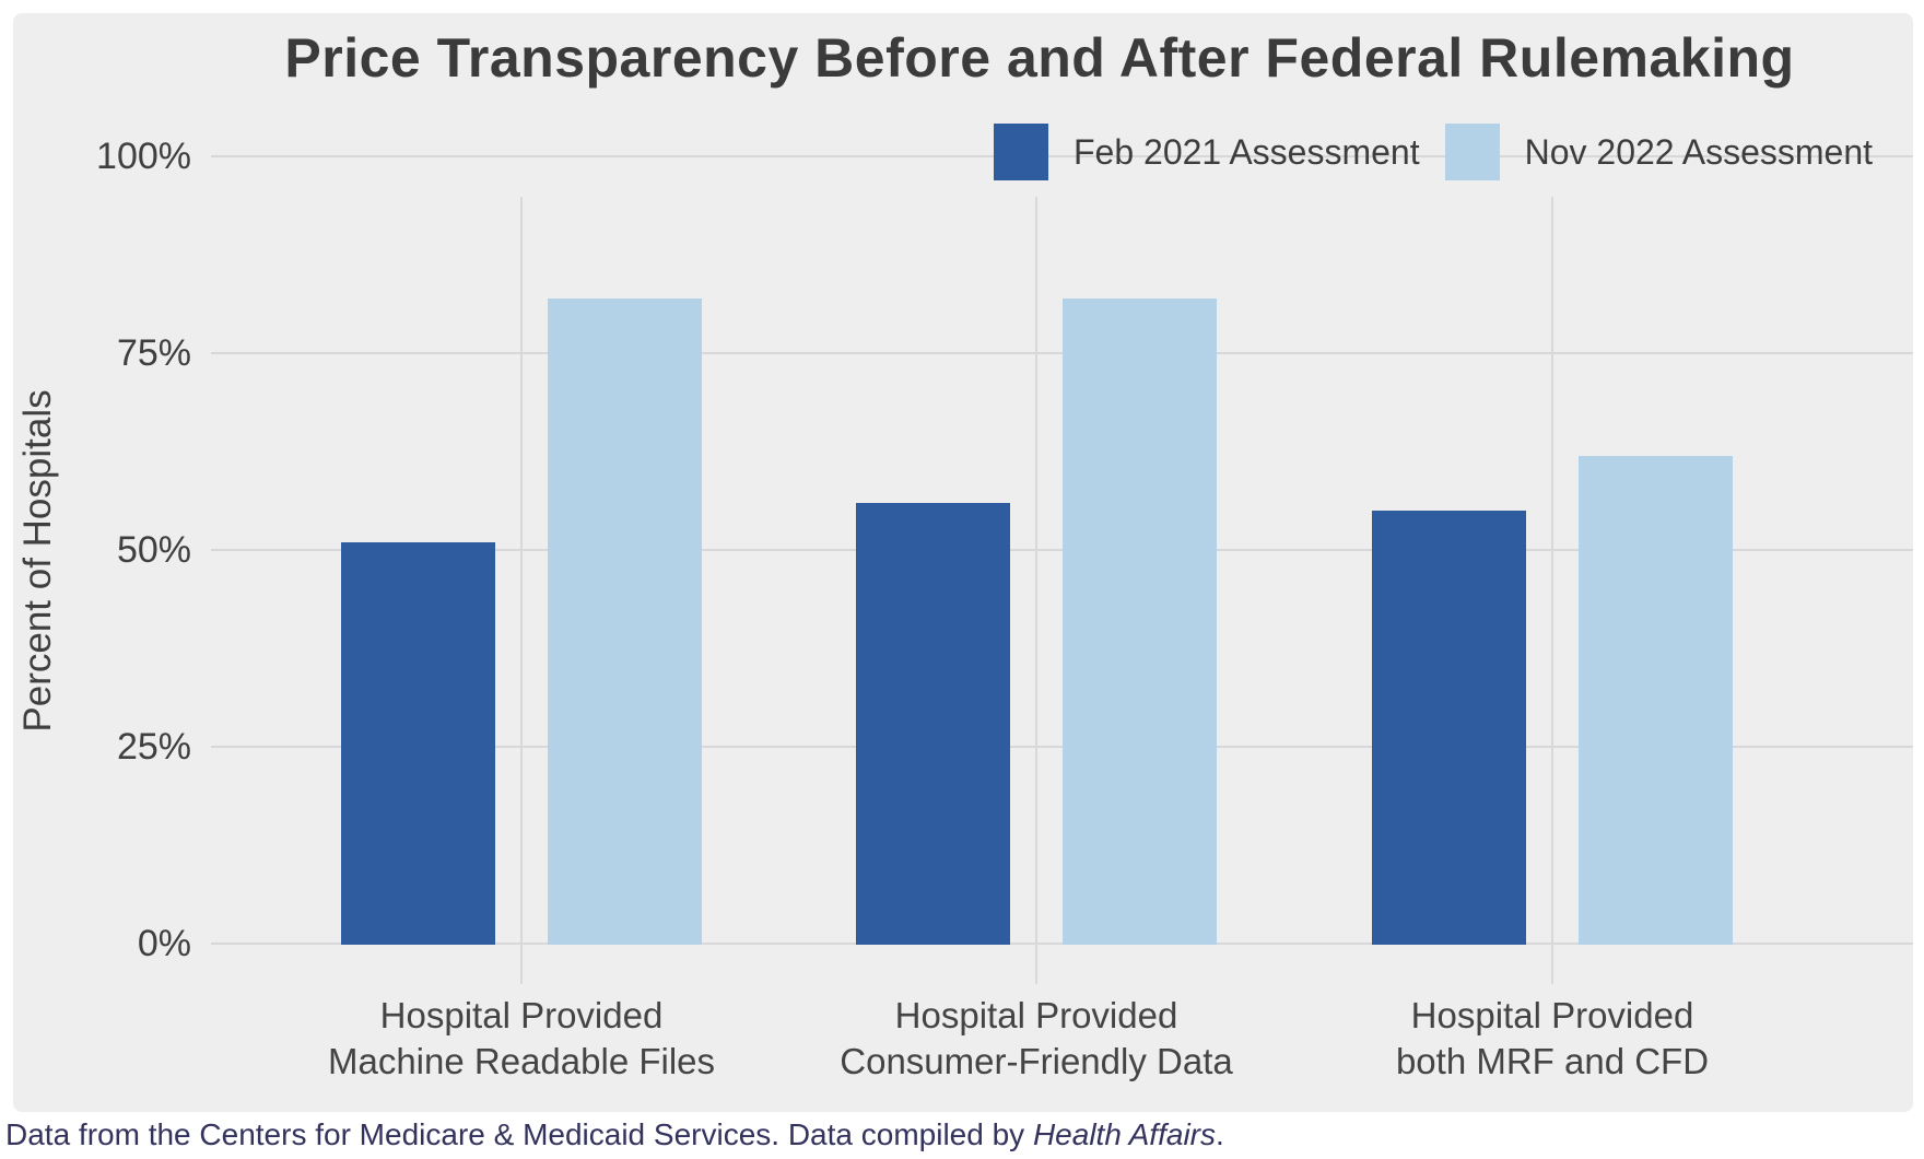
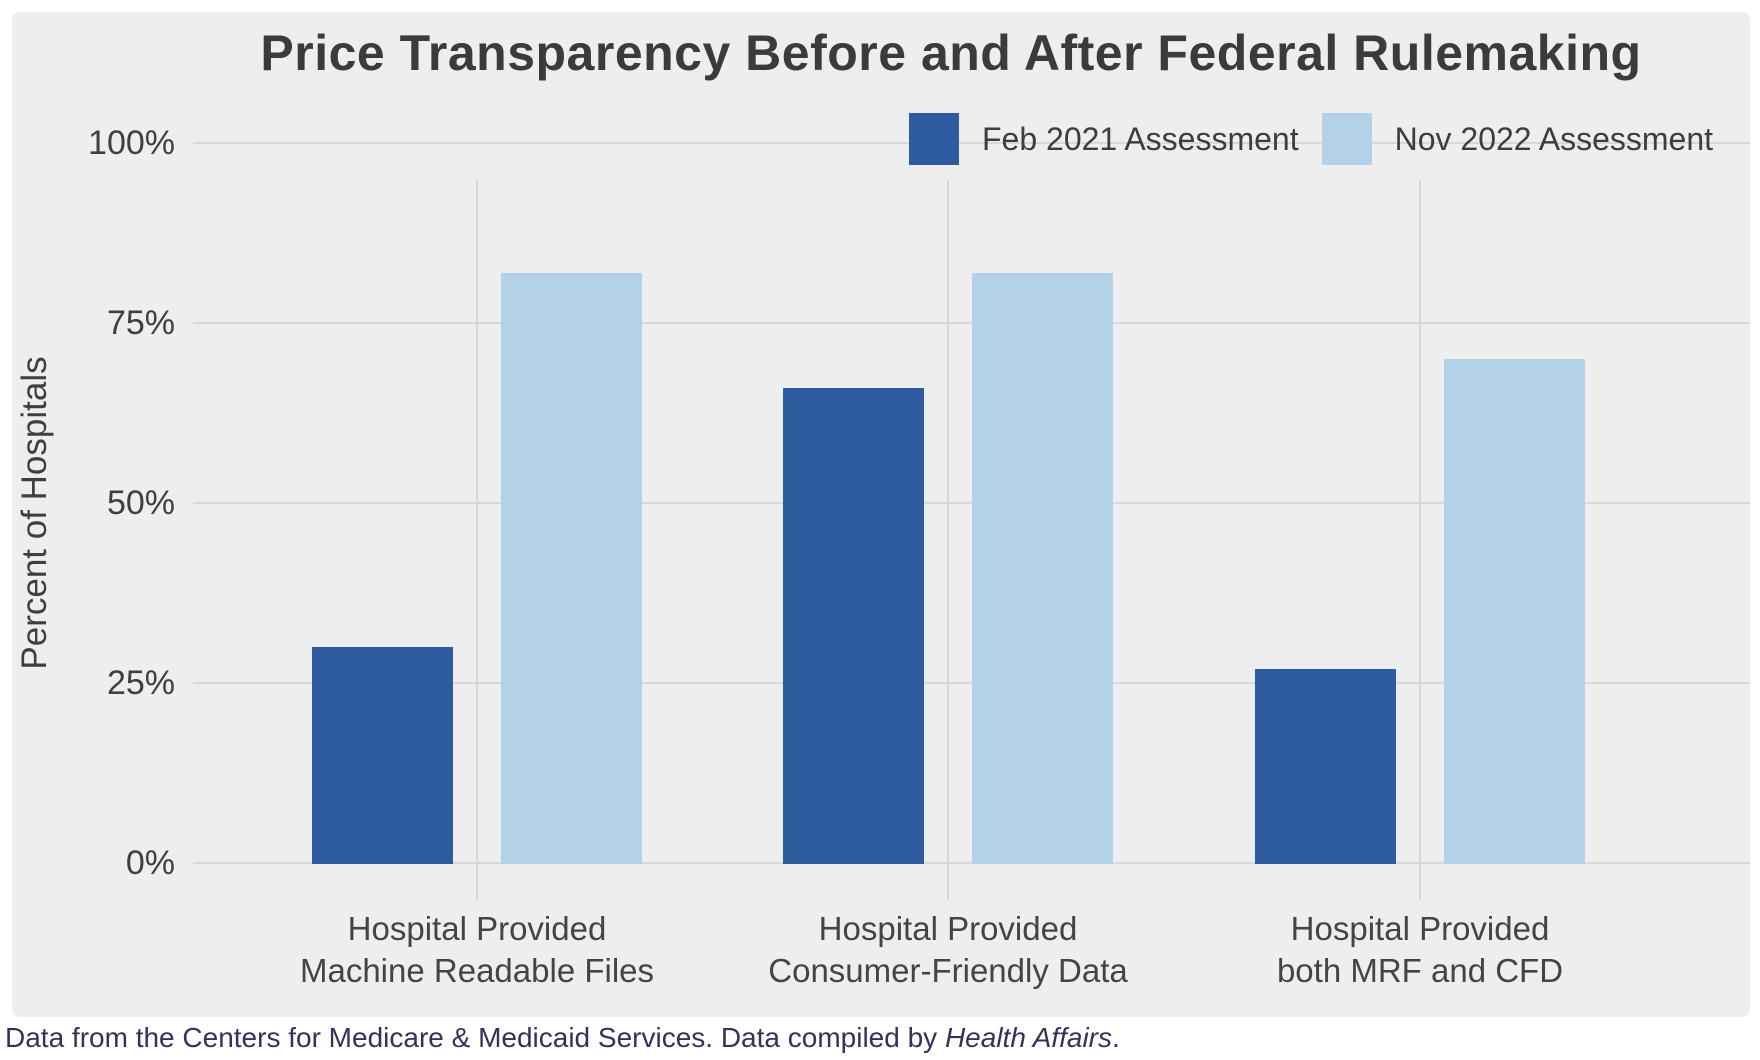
Feb 2021 Assessment/Hospital Provided Machine Readable Files: 51% -> 30%
Feb 2021 Assessment/Hospital Provided Consumer-Friendly Data: 56% -> 66%
Feb 2021 Assessment/Hospital Provided both MRF and CFD: 55% -> 27%
Nov 2022 Assessment/Hospital Provided both MRF and CFD: 62% -> 70%
